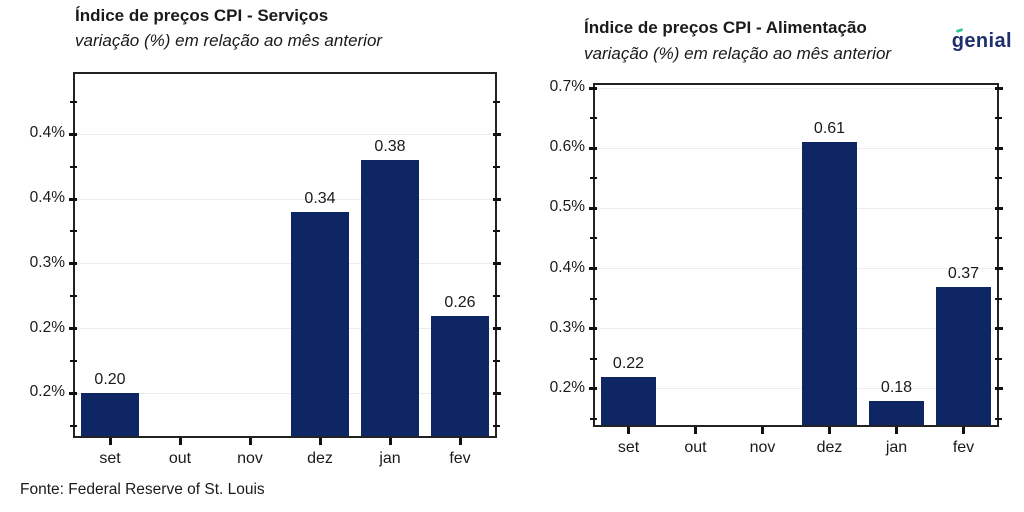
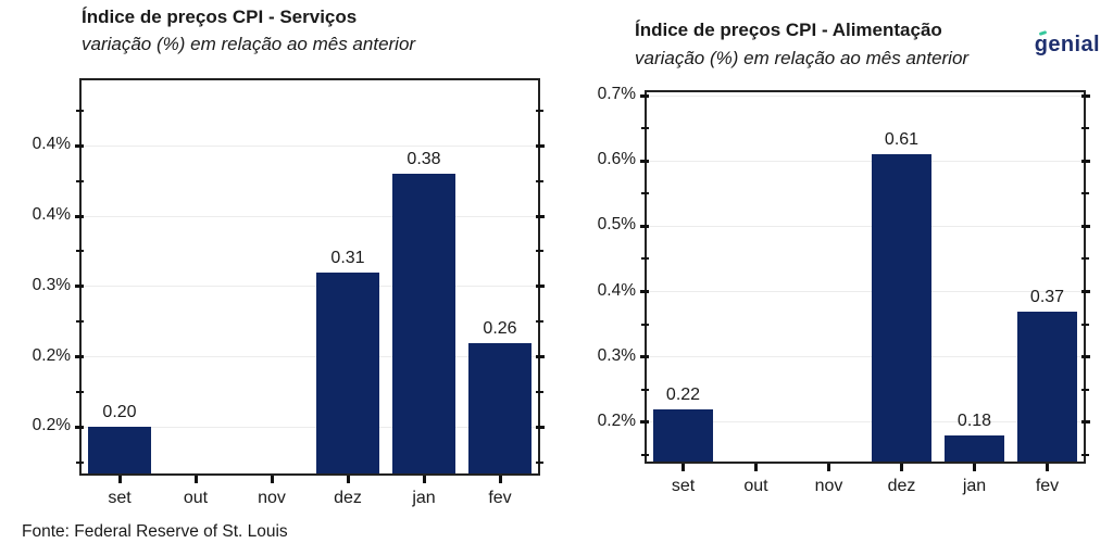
Índice de preços CPI - Serviços/dez: 0.34 -> 0.31
